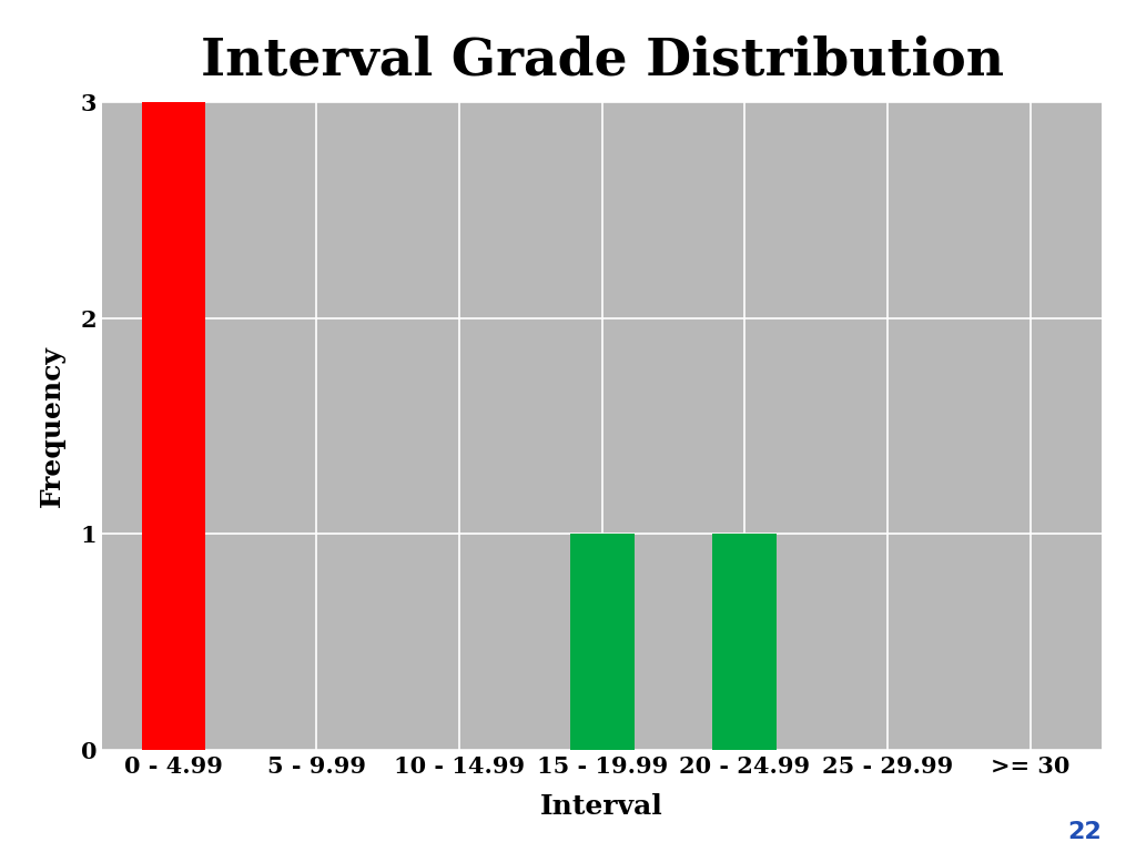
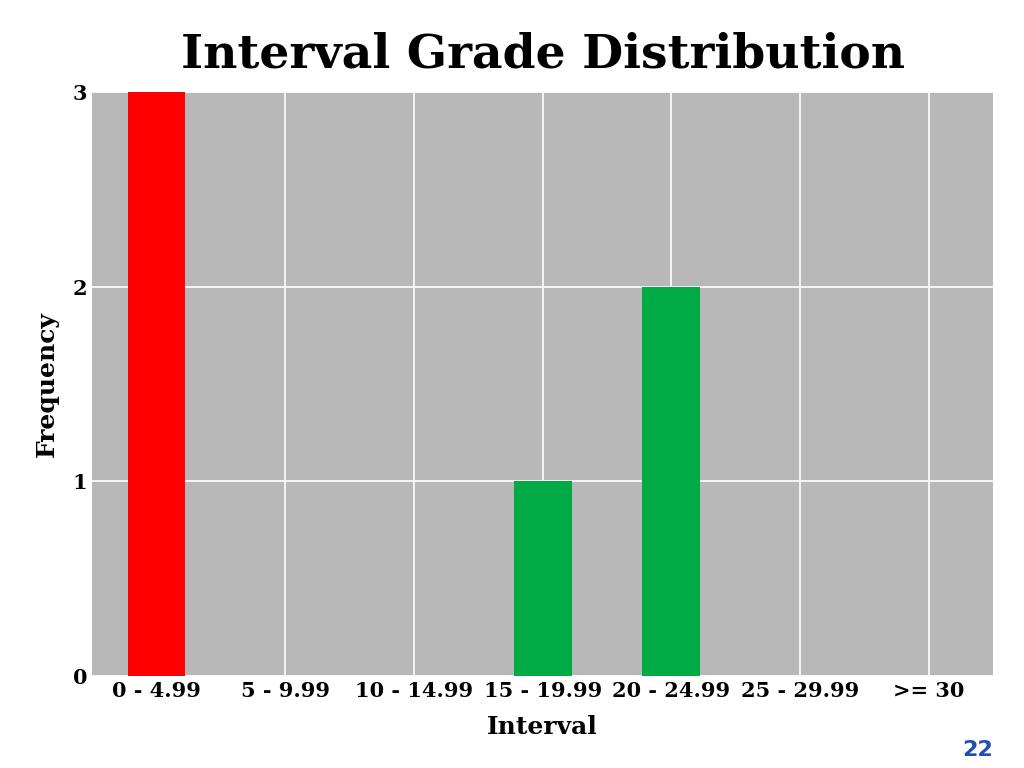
20 - 24.99: 1 -> 2
